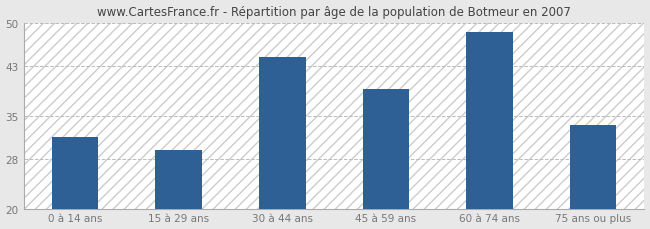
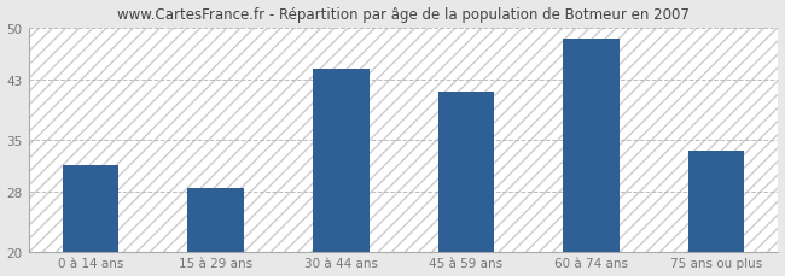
15 à 29 ans: 29.4 -> 28.5
45 à 59 ans: 39.4 -> 41.5
